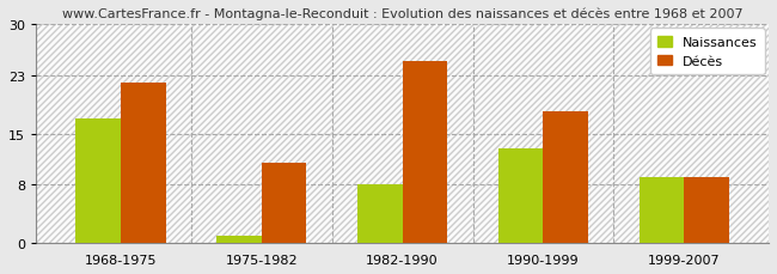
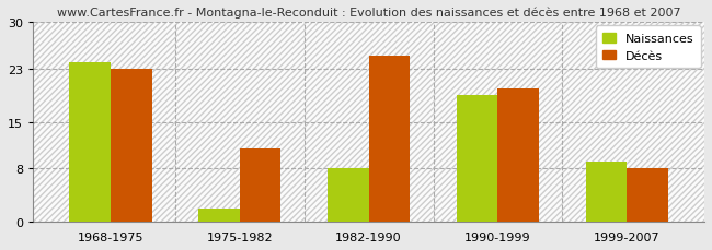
Naissances/1968-1975: 17 -> 24
Décès/1968-1975: 22 -> 23
Naissances/1975-1982: 1 -> 2
Naissances/1990-1999: 13 -> 19
Décès/1990-1999: 18 -> 20
Décès/1999-2007: 9 -> 8
